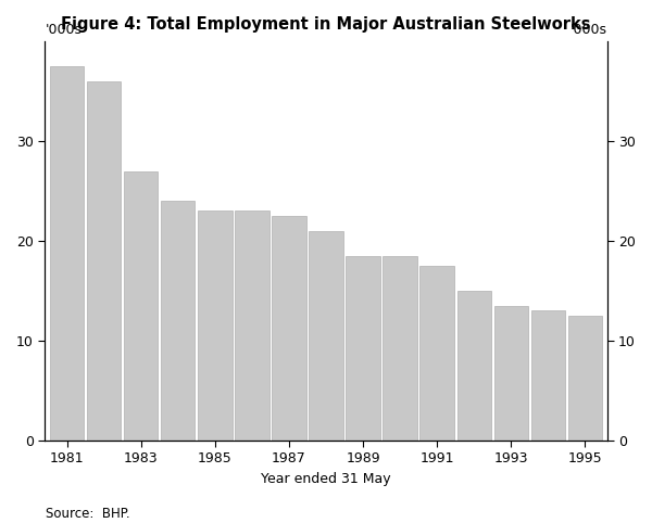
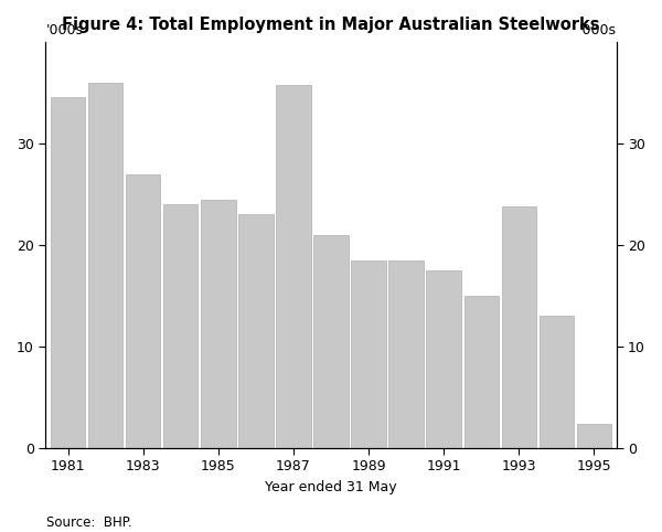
1981: 37.5 -> 34.6
1985: 23.0 -> 24.4
1987: 22.5 -> 35.8
1993: 13.5 -> 23.8
1995: 12.5 -> 2.4
